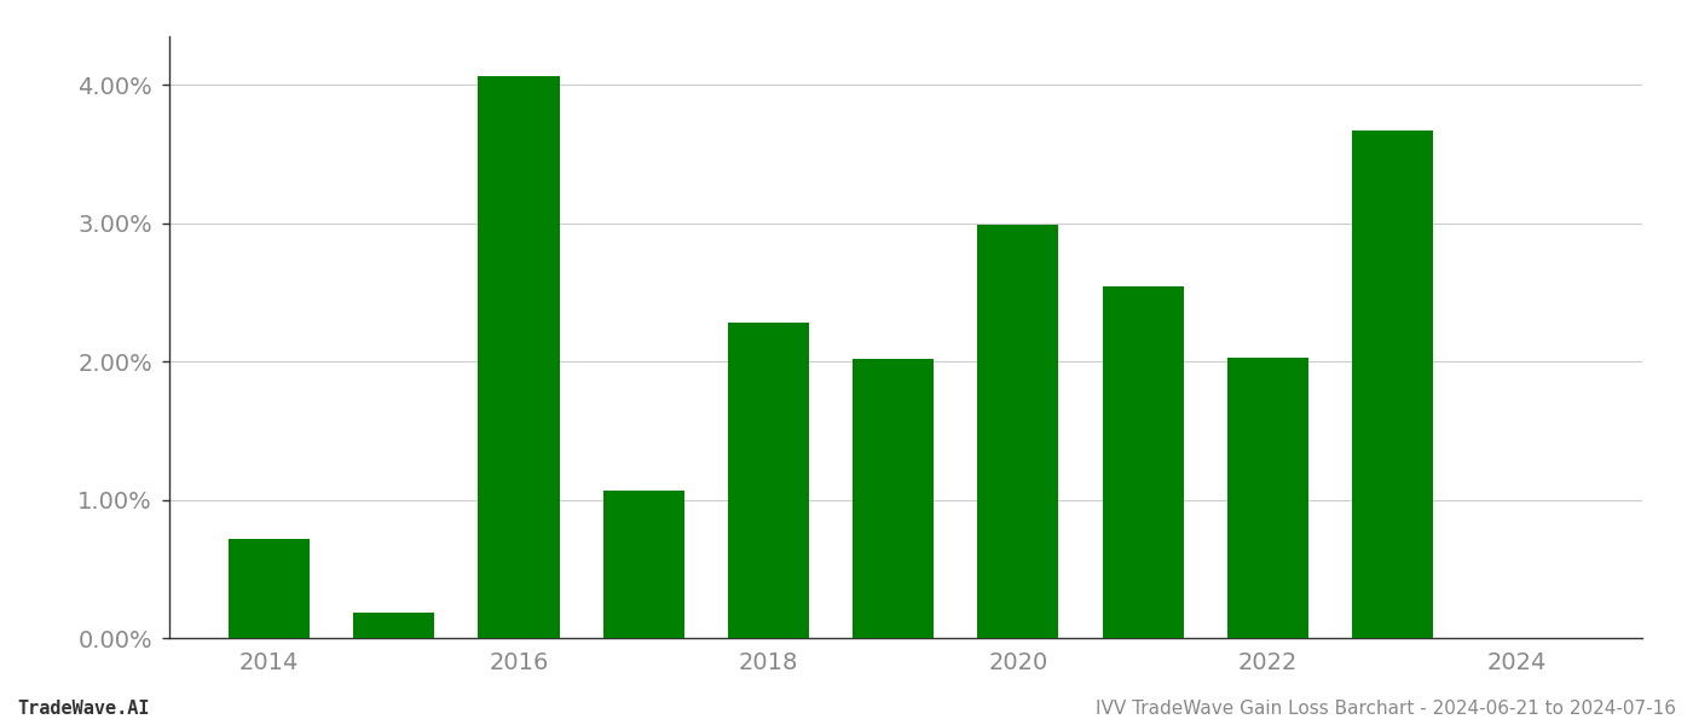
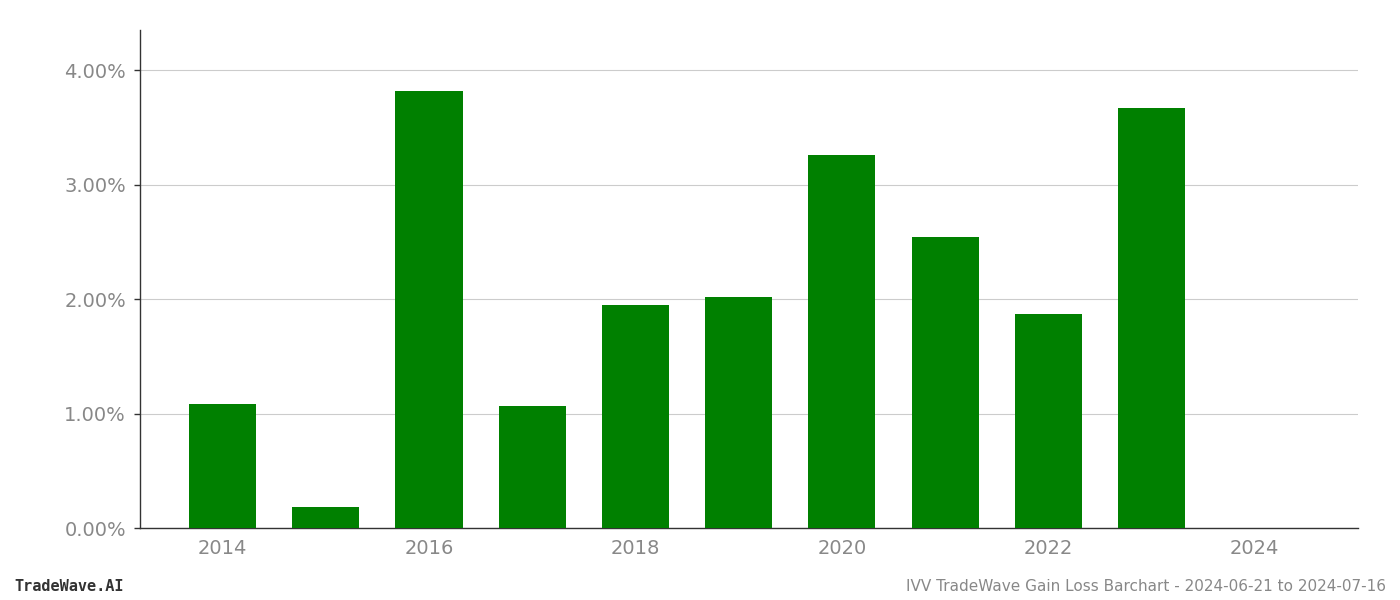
2014: 0.72% -> 1.08%
2016: 4.06% -> 3.82%
2018: 2.28% -> 1.95%
2020: 2.99% -> 3.26%
2022: 2.03% -> 1.87%
